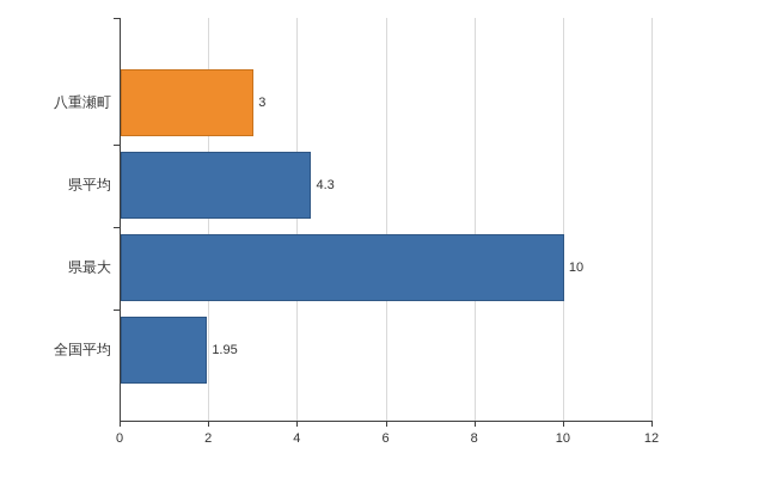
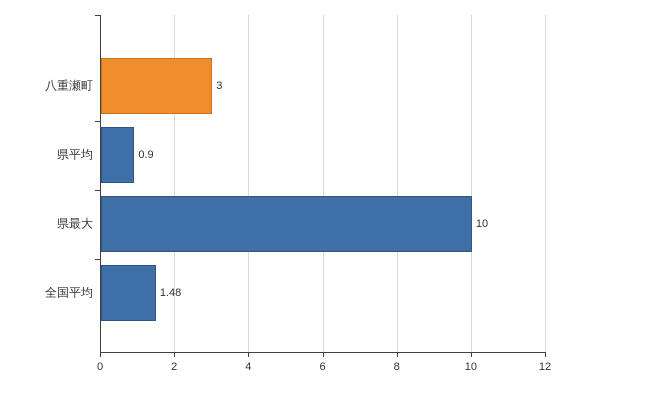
県平均: 4.3 -> 0.9
全国平均: 1.95 -> 1.48
